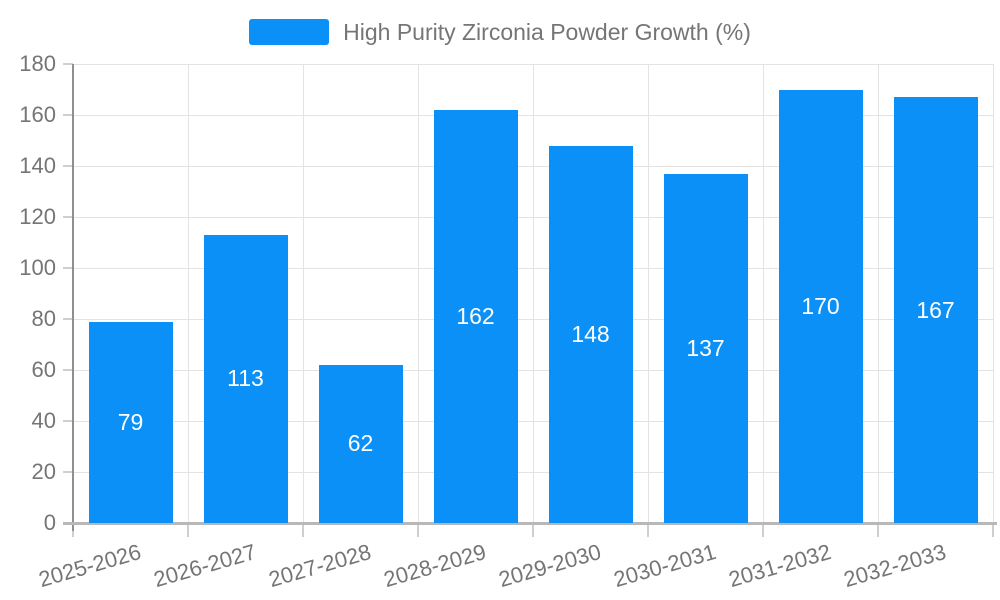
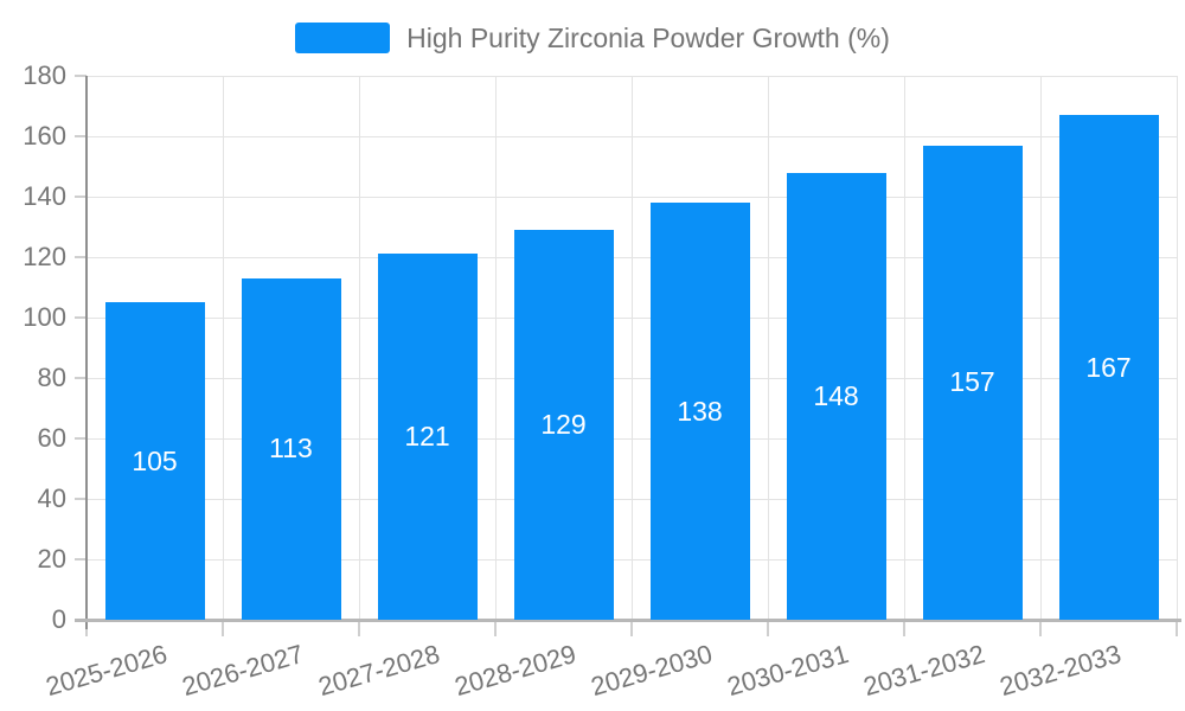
2025-2026: 79 -> 105
2027-2028: 62 -> 121
2028-2029: 162 -> 129
2029-2030: 148 -> 138
2030-2031: 137 -> 148
2031-2032: 170 -> 157
